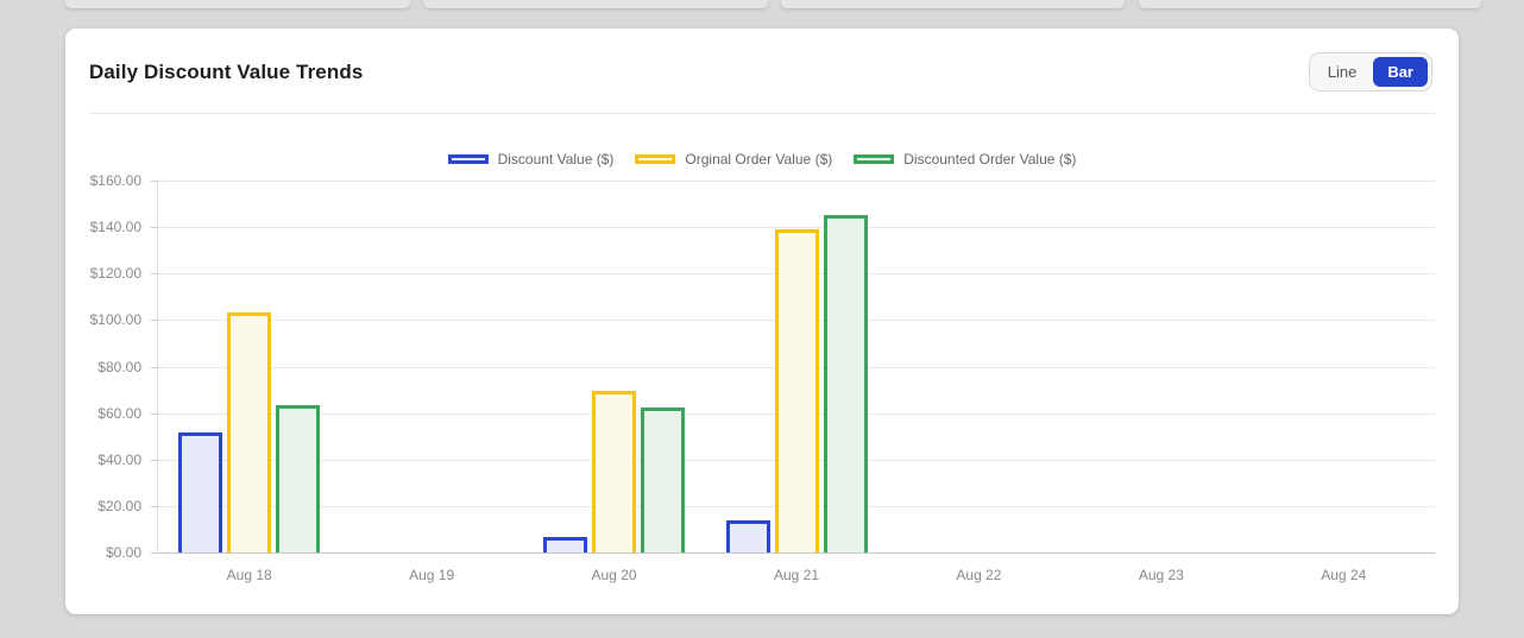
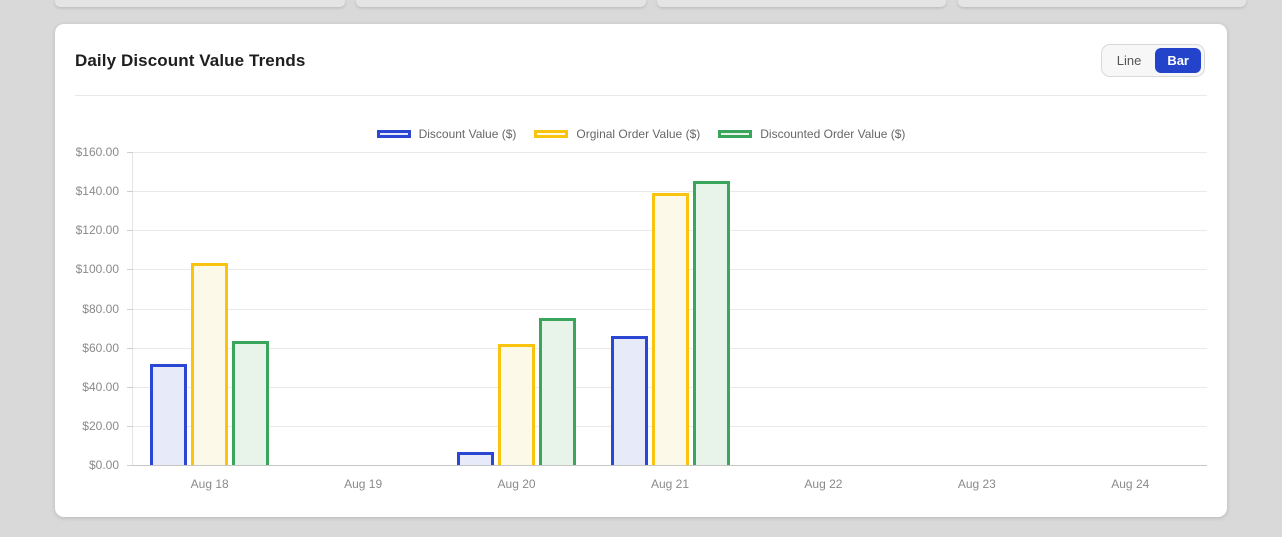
Orginal Order Value ($)/Aug 20: $70 -> $62
Discounted Order Value ($)/Aug 20: $62 -> $75
Discount Value ($)/Aug 21: $14 -> $66
